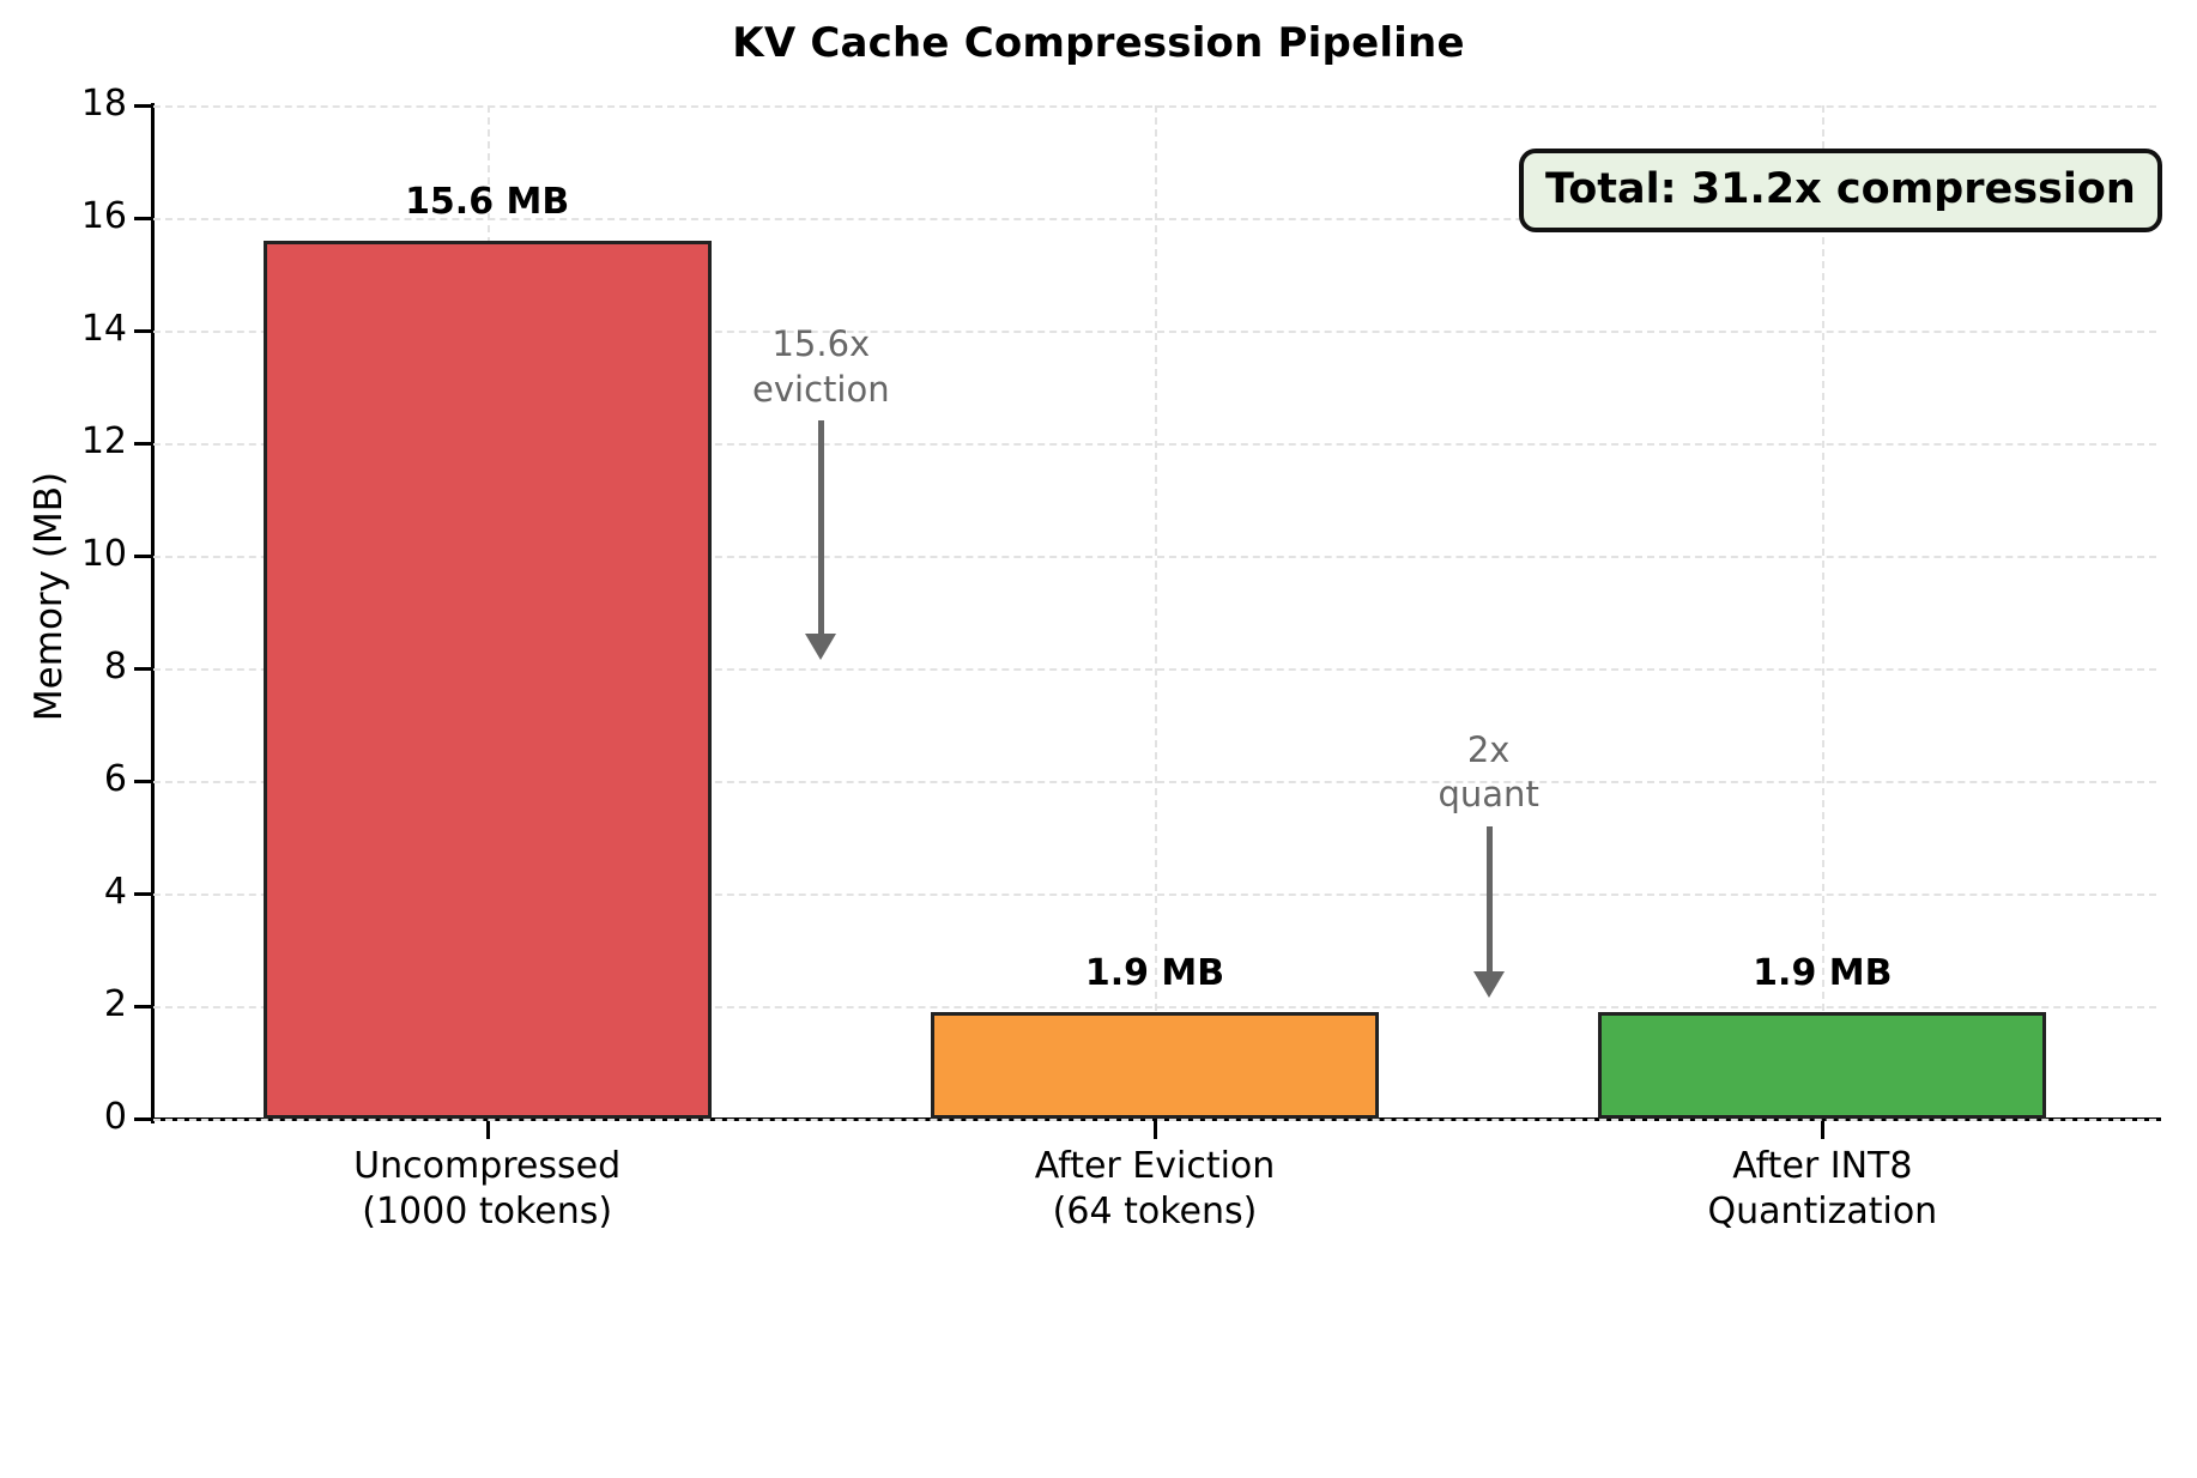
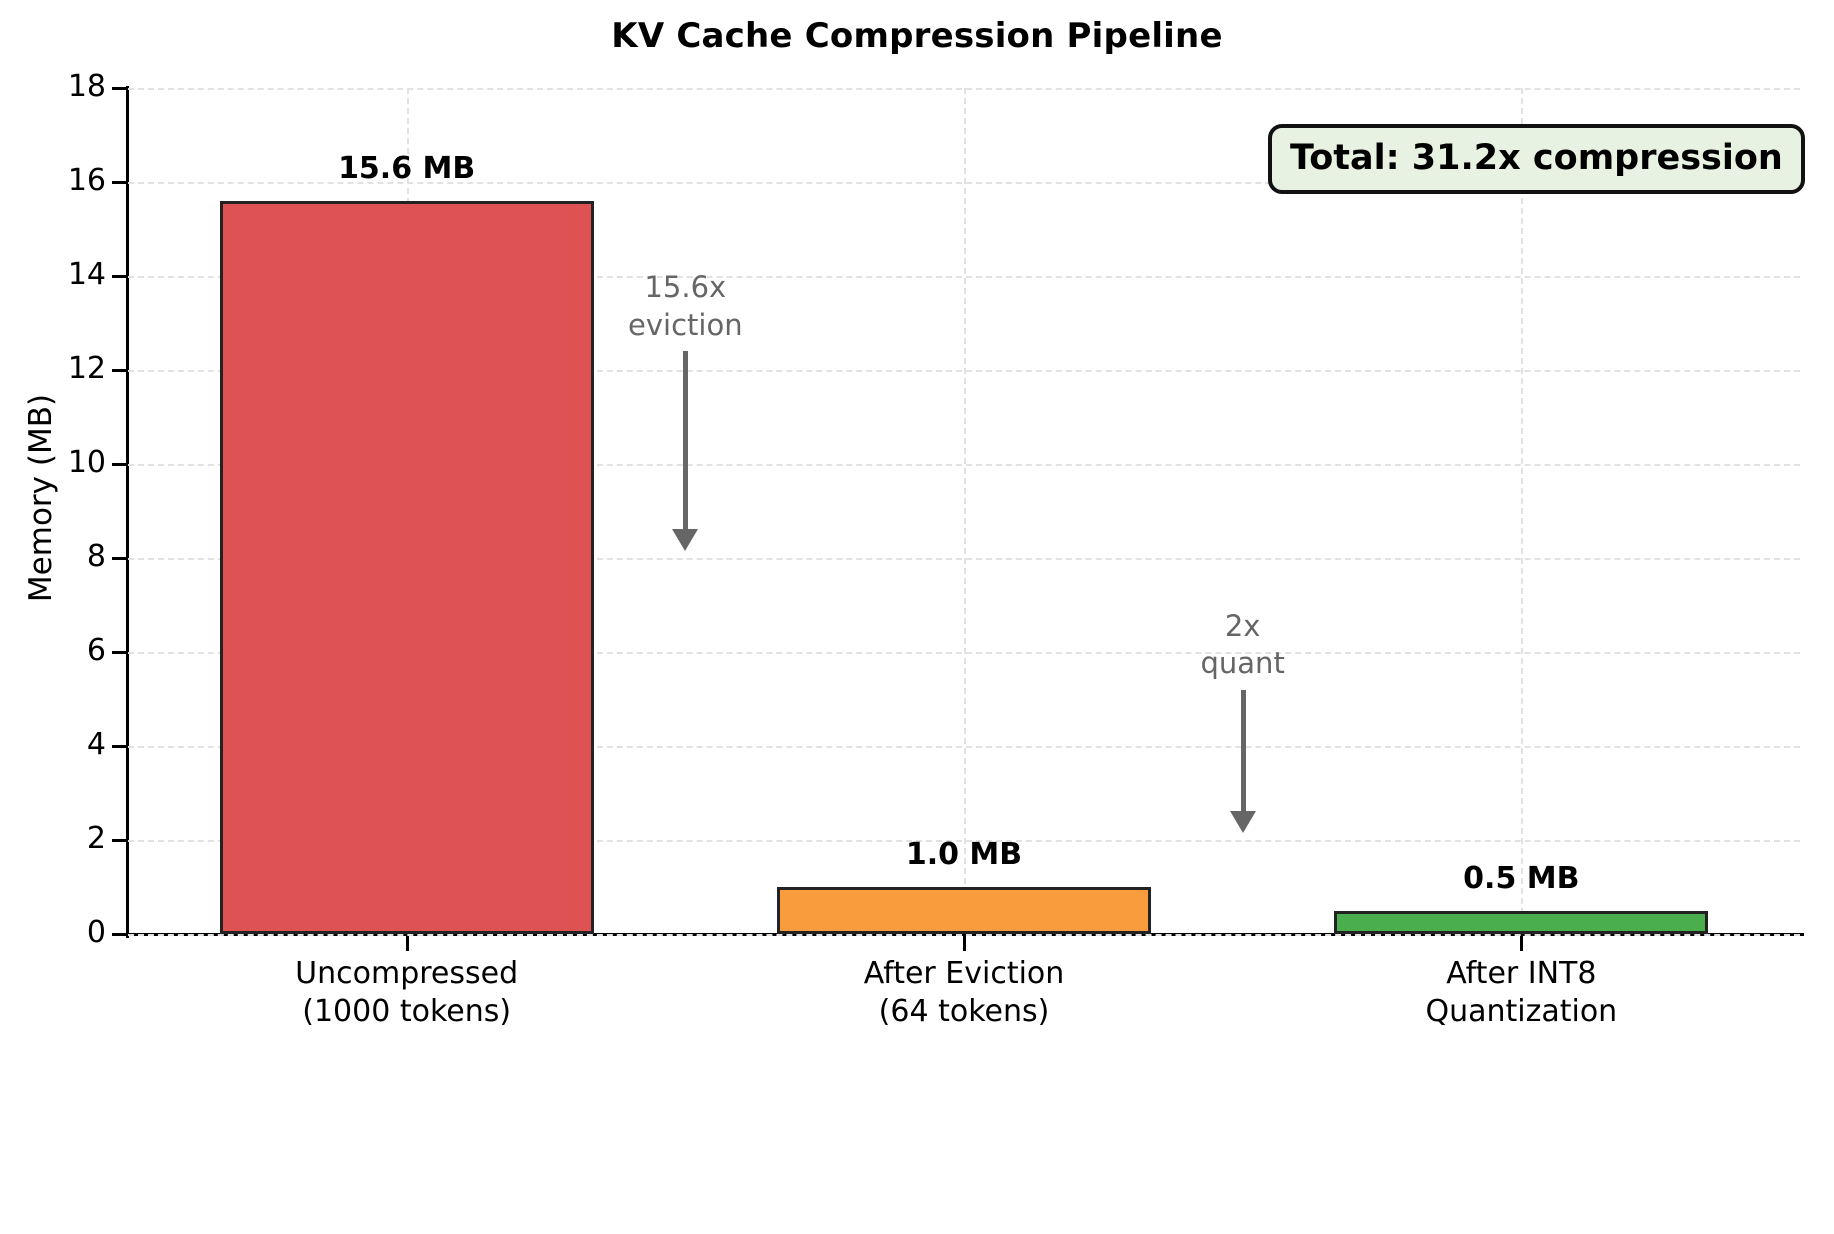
After Eviction (64 tokens): 1.9 -> 1.0
After INT8 Quantization: 1.9 -> 0.5
